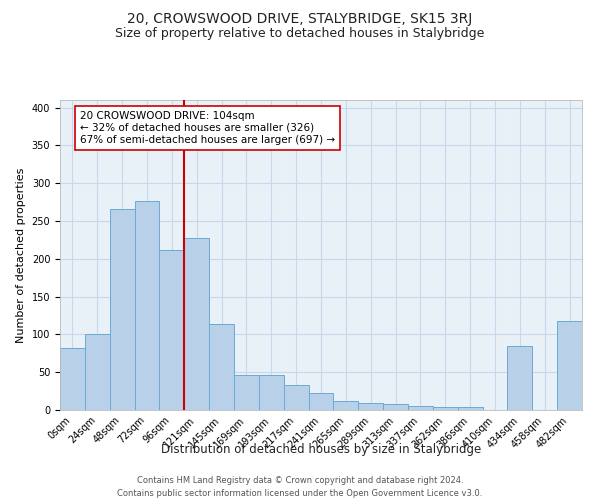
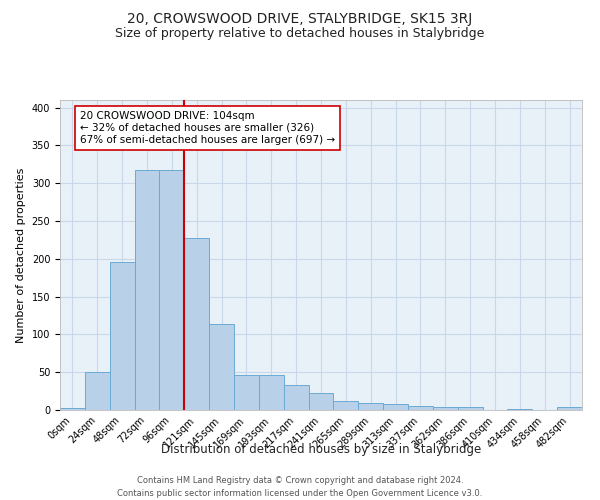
0sqm: 82 -> 2
24sqm: 100 -> 50
48sqm: 266 -> 196
72sqm: 276 -> 318
96sqm: 212 -> 318
434sqm: 84 -> 1
482sqm: 118 -> 4
